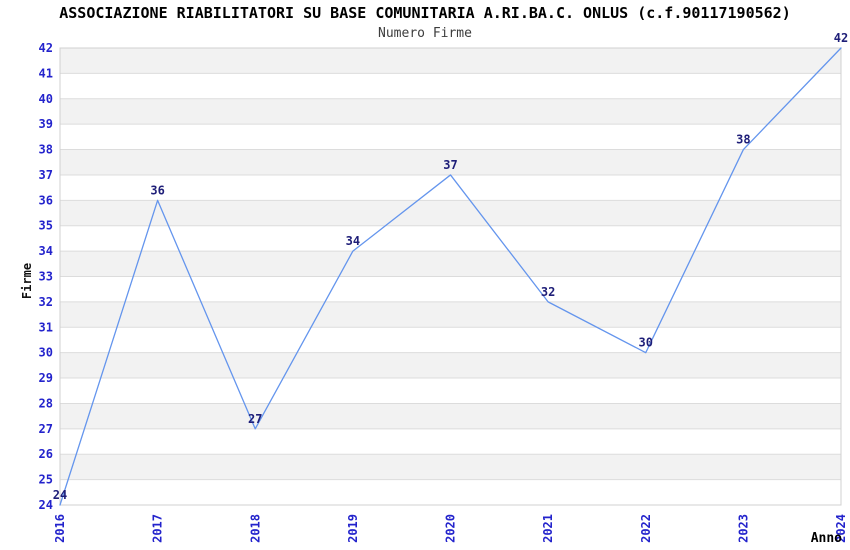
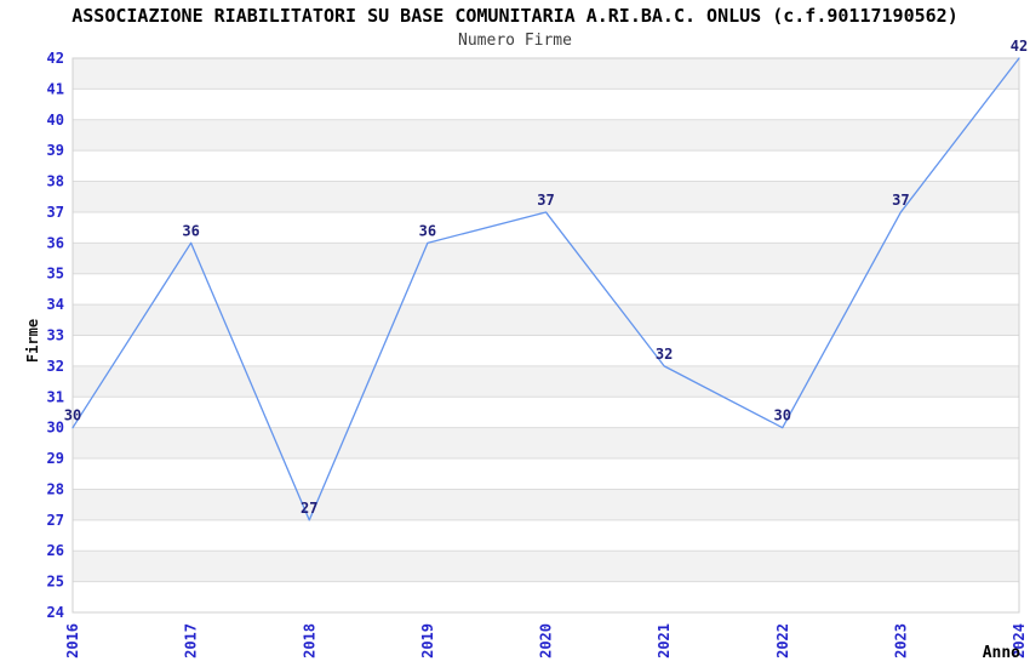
2016: 24 -> 30
2019: 34 -> 36
2023: 38 -> 37
